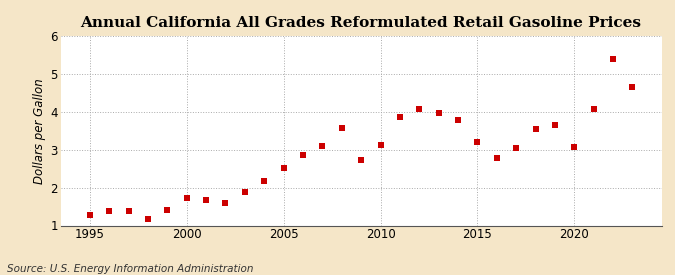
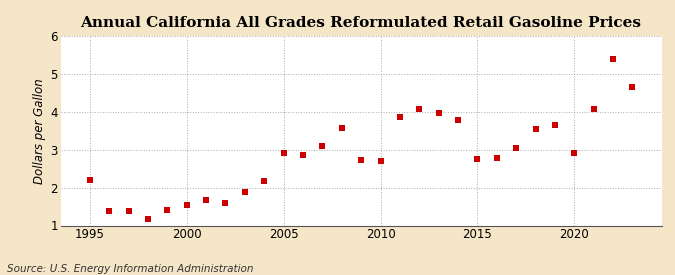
1995: 1.28 -> 2.20
2000: 1.73 -> 1.55
2005: 2.52 -> 2.90
2010: 3.13 -> 2.70
2015: 3.19 -> 2.75
2020: 3.08 -> 2.90
